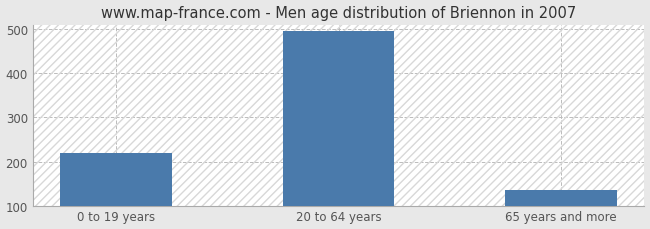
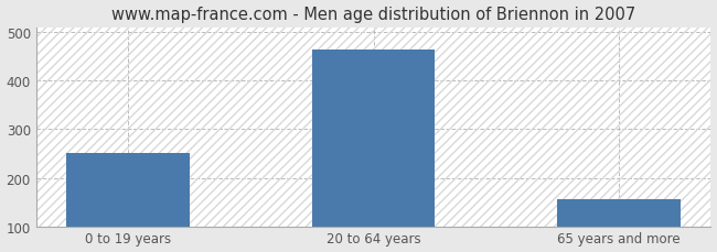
0 to 19 years: 220 -> 250
20 to 64 years: 497 -> 465
65 years and more: 135 -> 155
